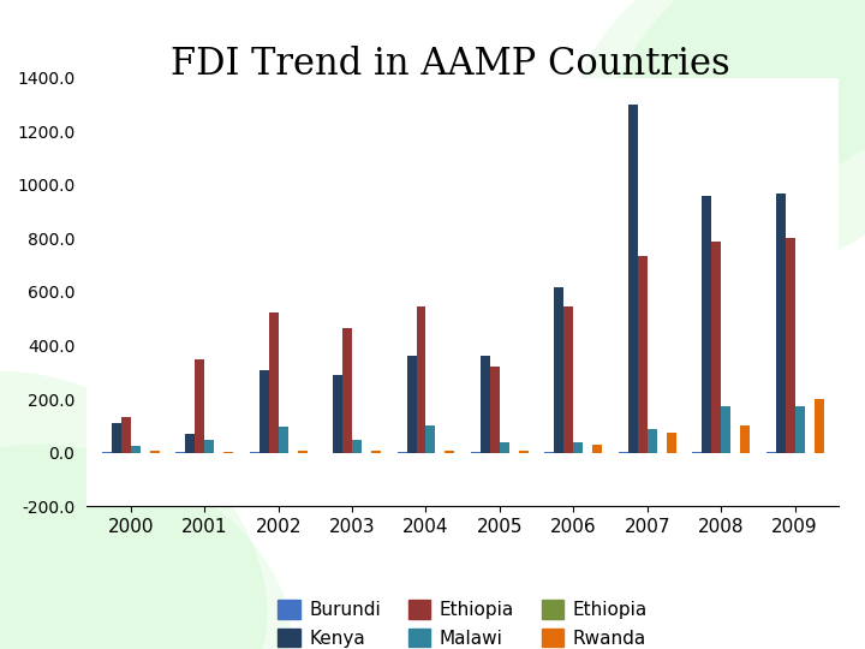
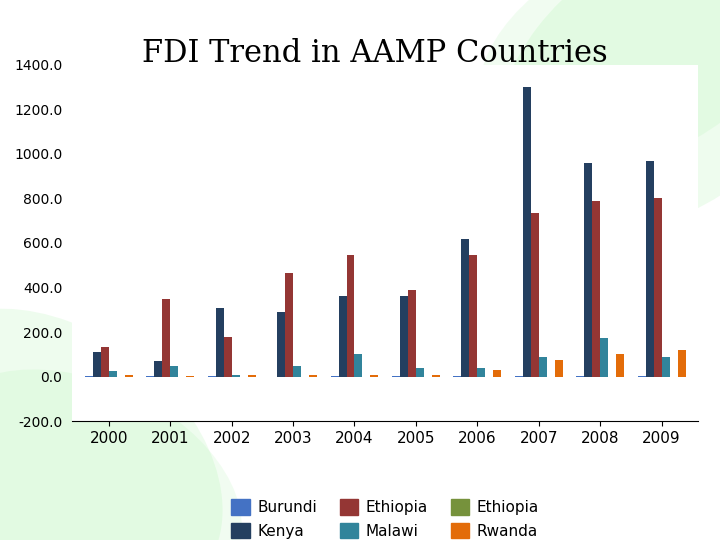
Ethiopia/2002: 525 -> 180
Malawi/2002: 95 -> 6
Ethiopia/2005: 320 -> 390
Malawi/2009: 175 -> 86
Rwanda/2009: 200 -> 118
